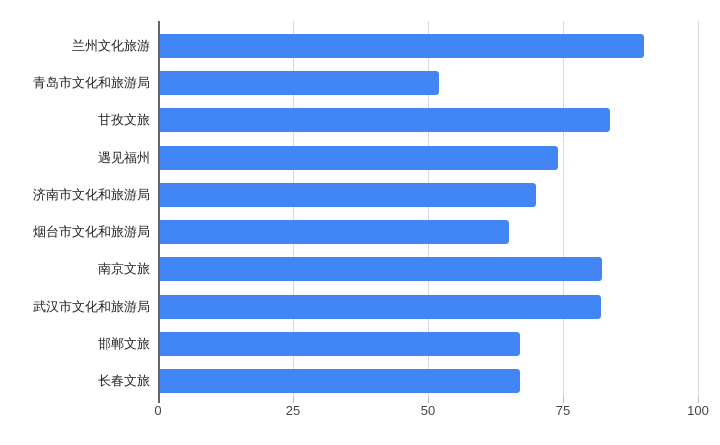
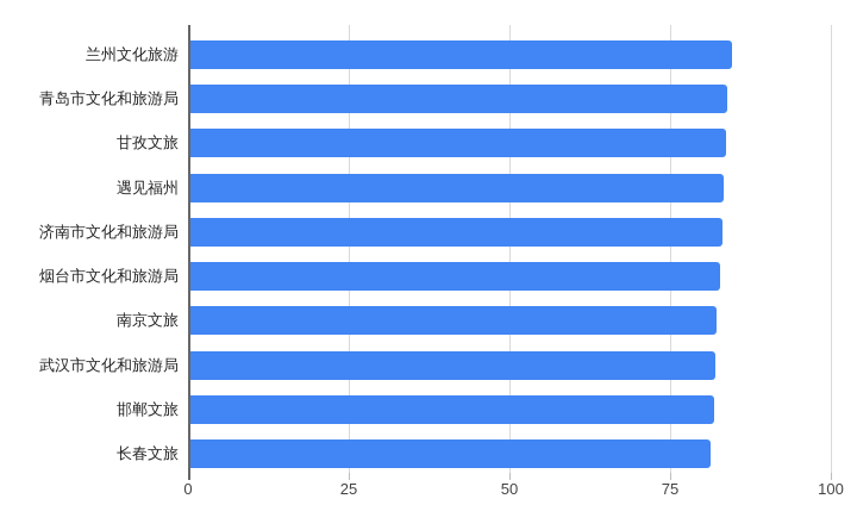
兰州文化旅游: 90 -> 85
青岛市文化和旅游局: 52 -> 84
遇见福州: 74 -> 83
济南市文化和旅游局: 70 -> 83
烟台市文化和旅游局: 65 -> 83
邯郸文旅: 67 -> 82
长春文旅: 67 -> 81
